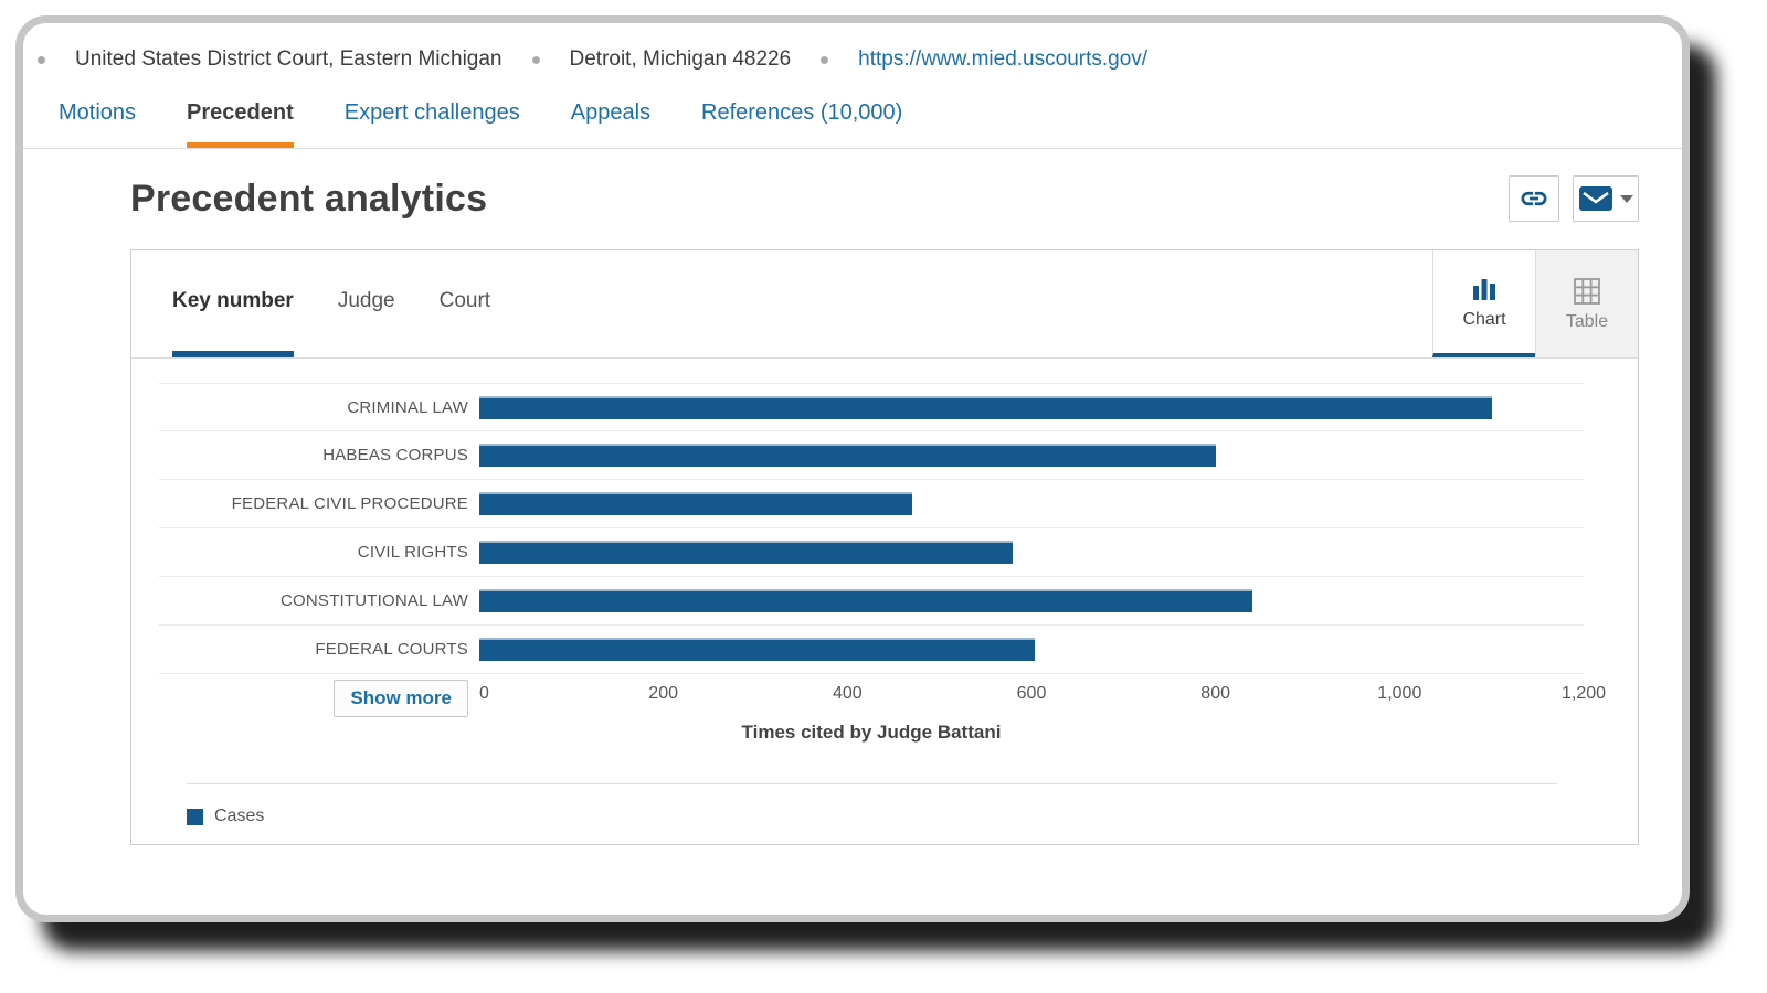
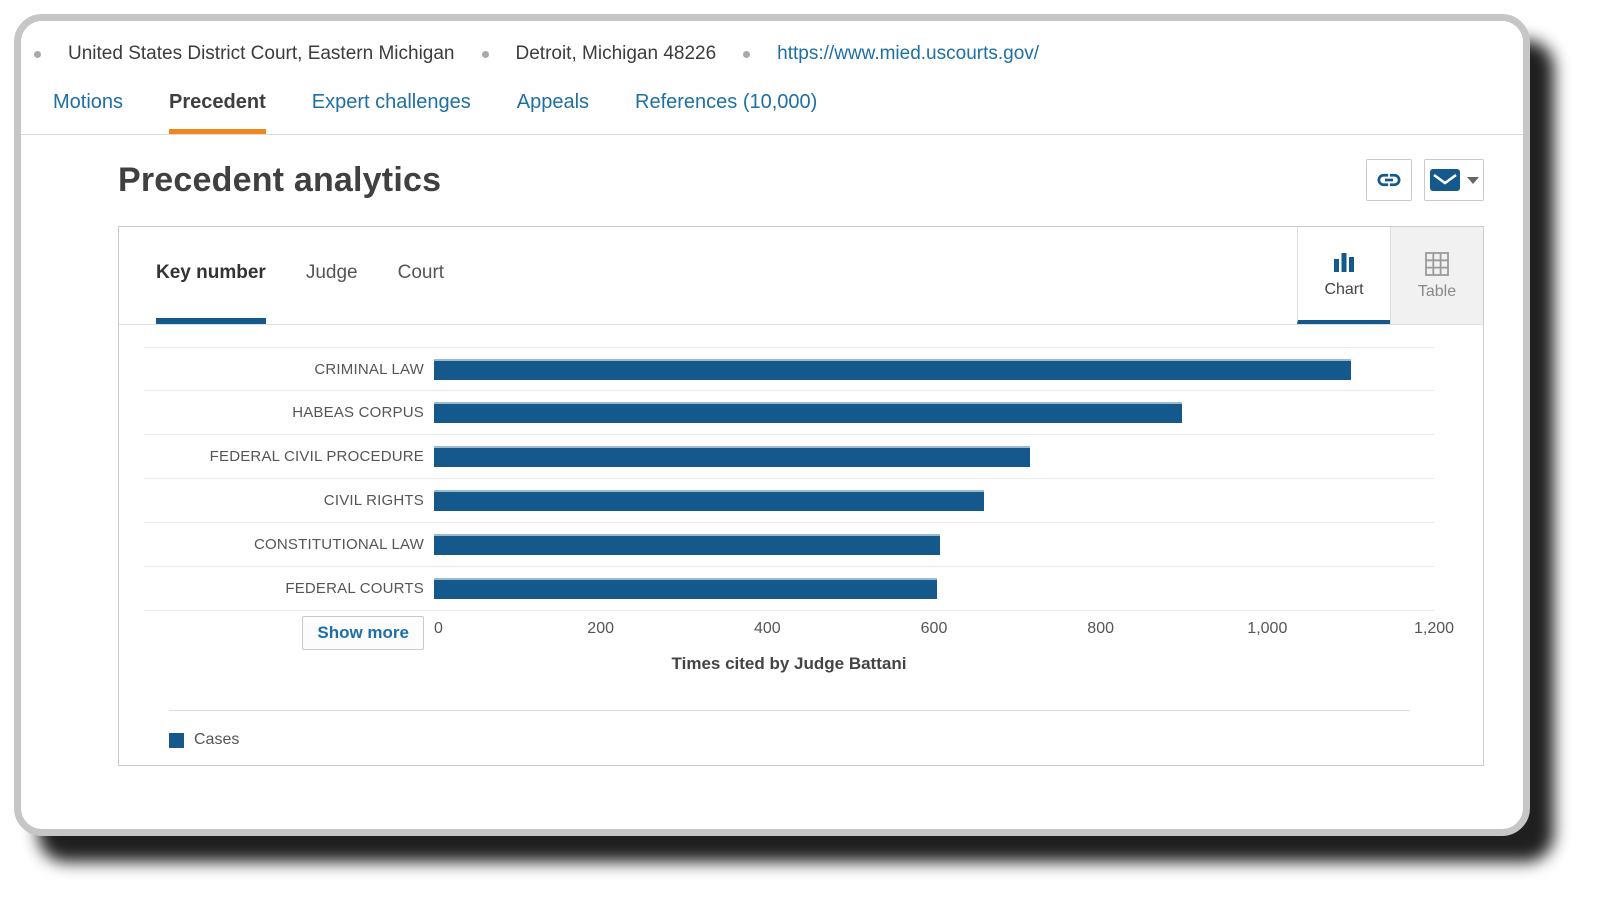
HABEAS CORPUS: 800 -> 900
FEDERAL CIVIL PROCEDURE: 470 -> 720
CIVIL RIGHTS: 580 -> 660
CONSTITUTIONAL LAW: 840 -> 610
